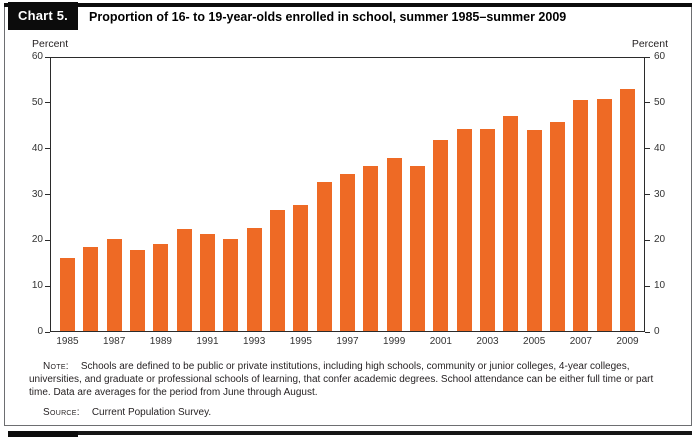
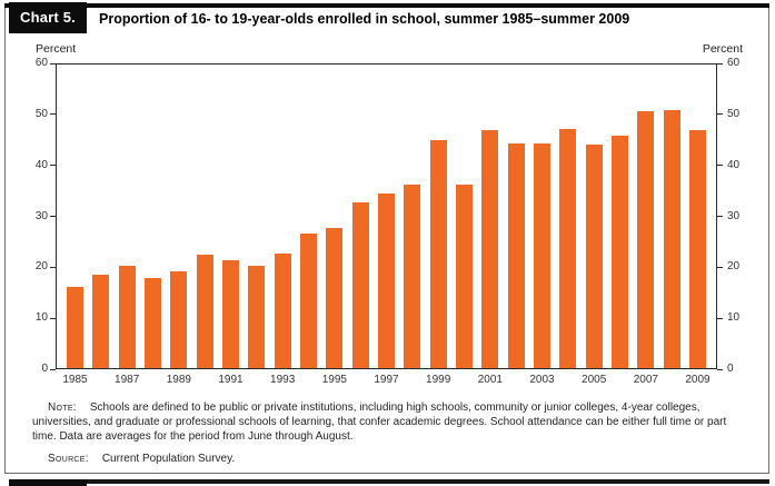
1999: 38 -> 45
2001: 42 -> 47
2009: 53 -> 47
